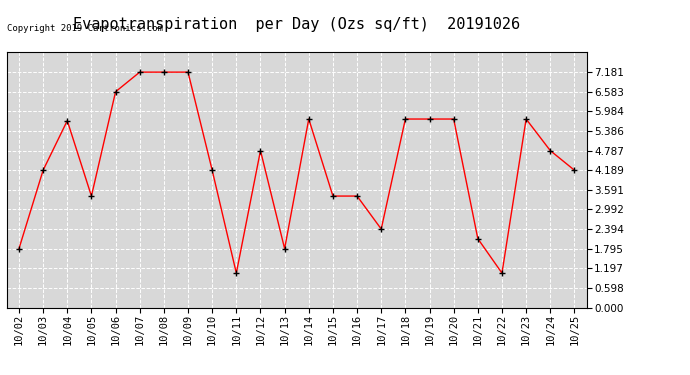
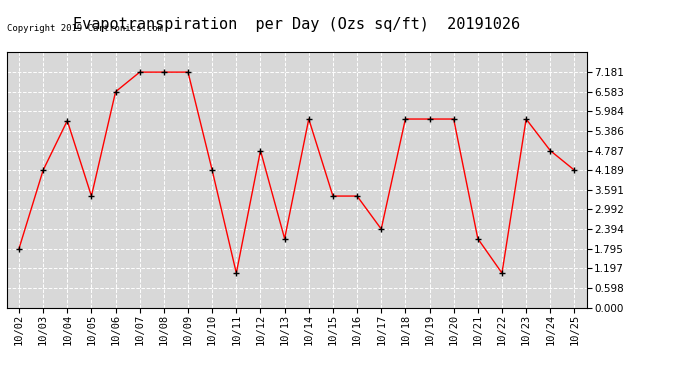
10/13: 1.79 -> 2.10
